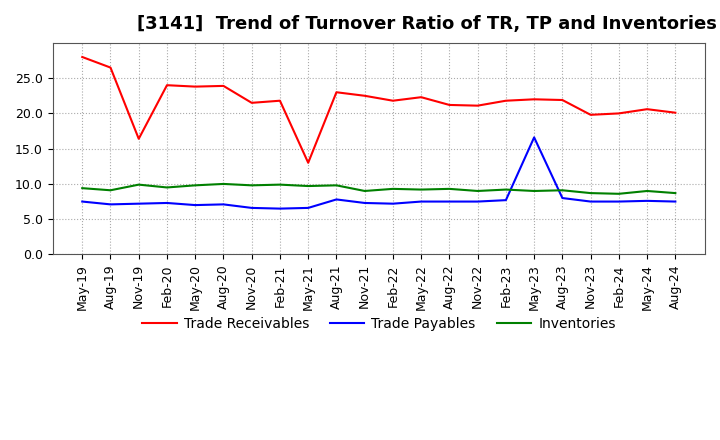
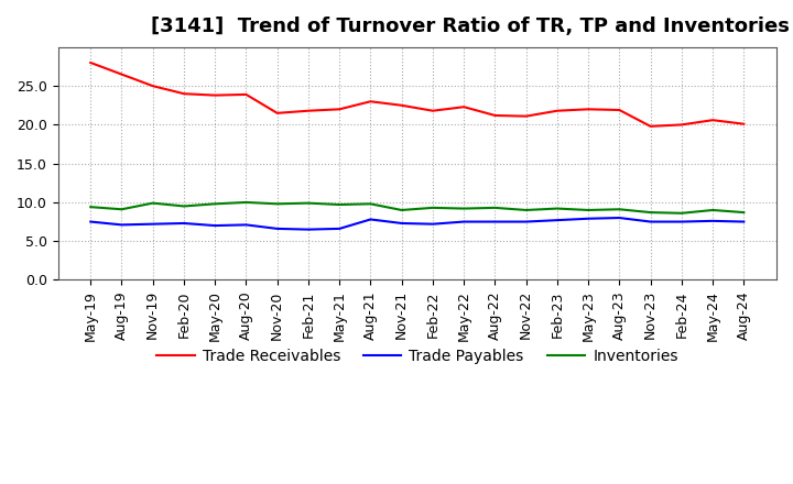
Trade Receivables/Nov-19: 16.4 -> 25.0
Trade Receivables/May-21: 13.0 -> 22.0
Trade Payables/May-23: 16.6 -> 7.9
